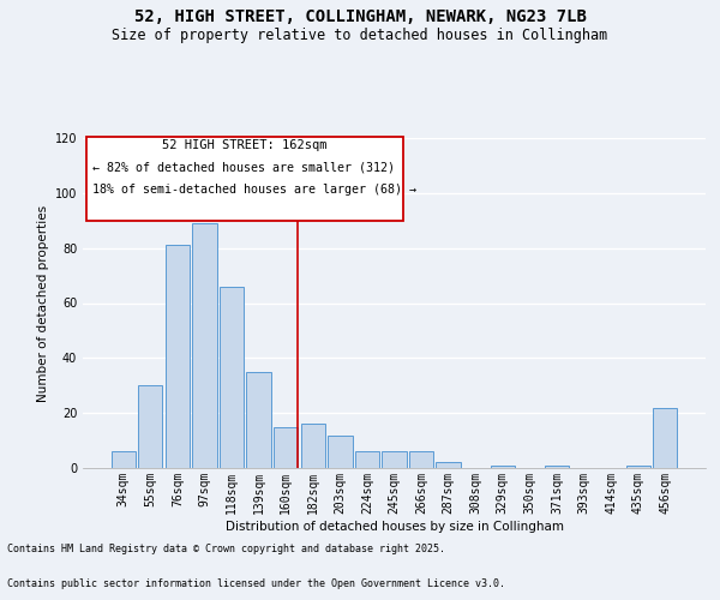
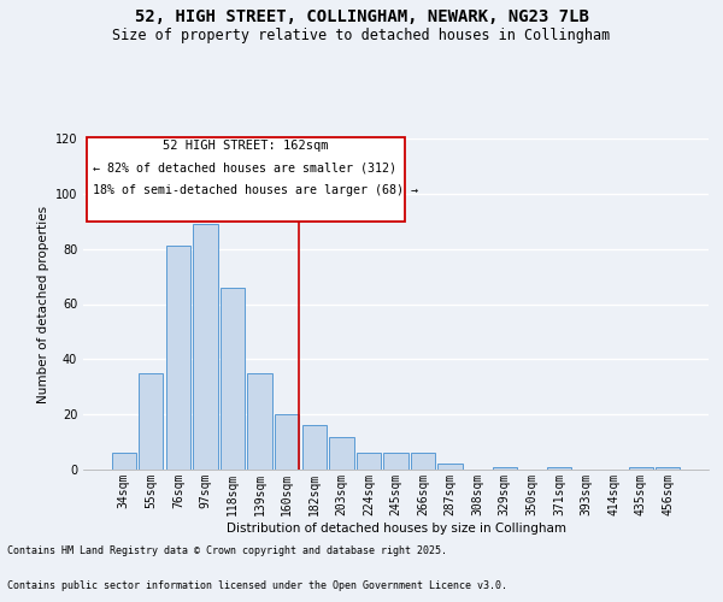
55sqm: 30 -> 35
160sqm: 15 -> 20
456sqm: 22 -> 1
